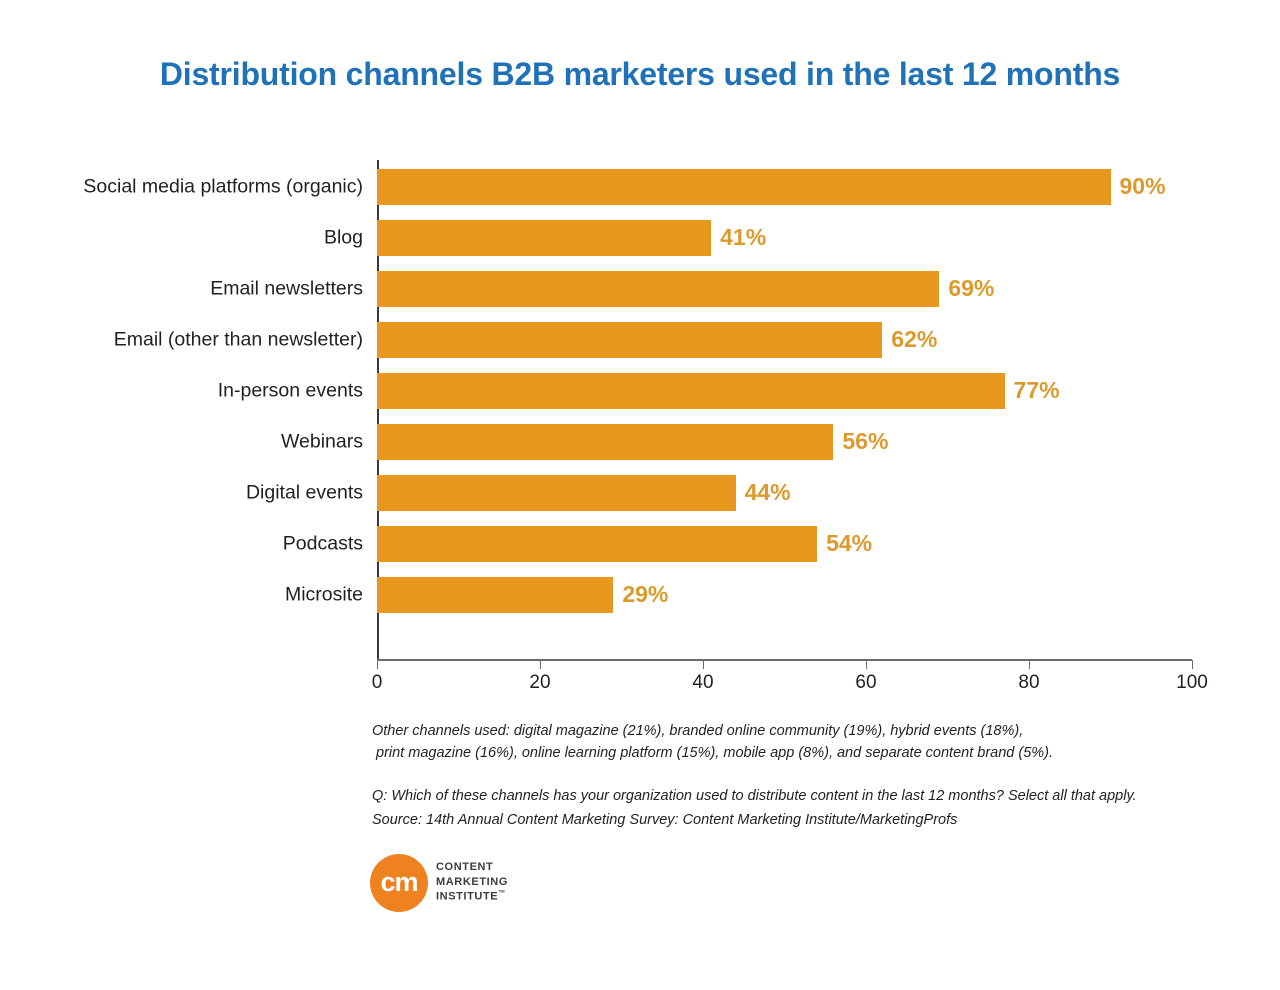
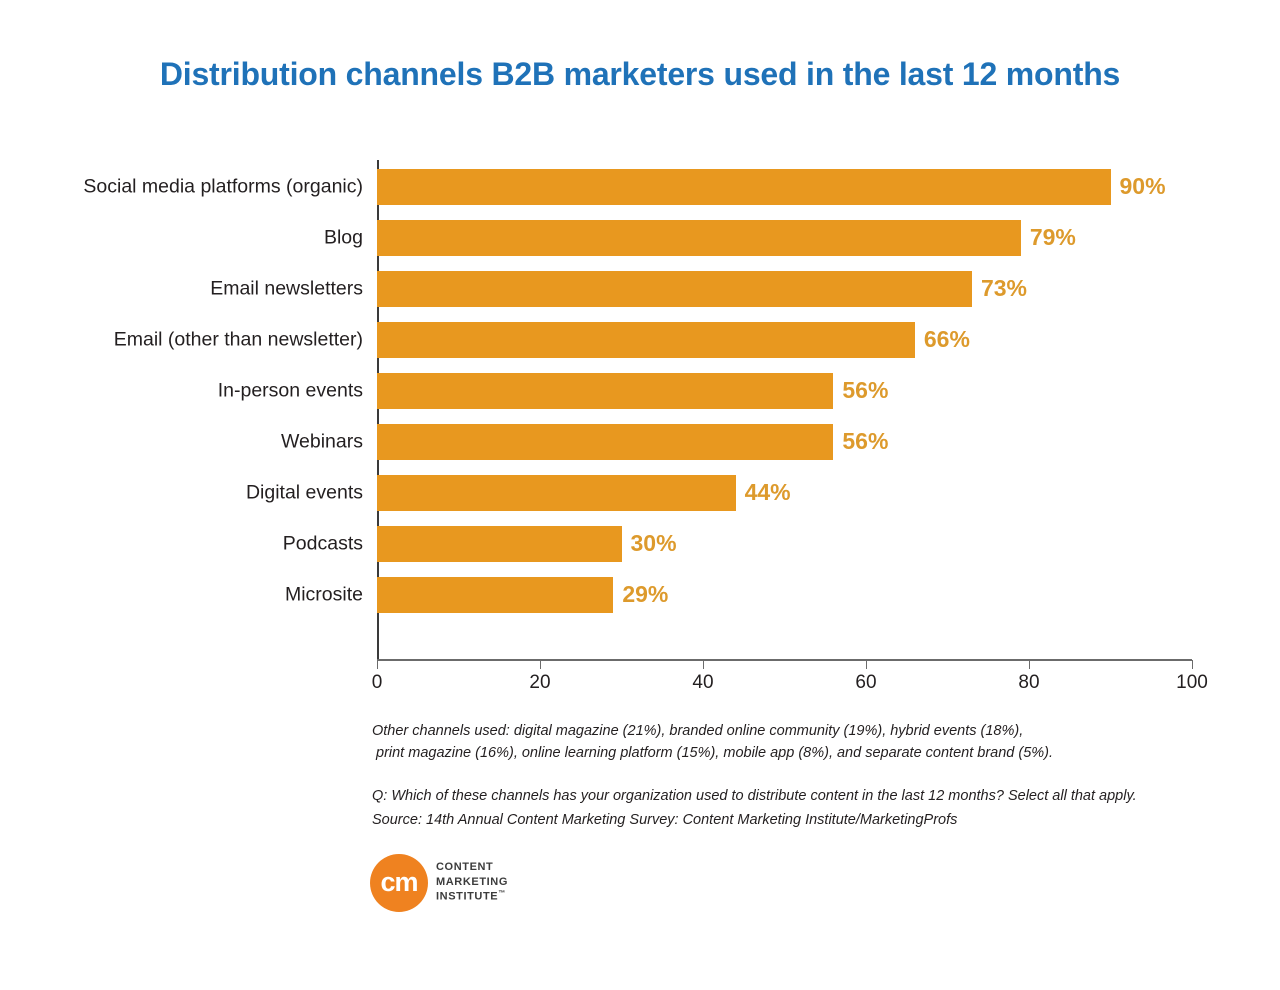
Blog: 41% -> 79%
Email newsletters: 69% -> 73%
Email (other than newsletter): 62% -> 66%
In-person events: 77% -> 56%
Podcasts: 54% -> 30%
